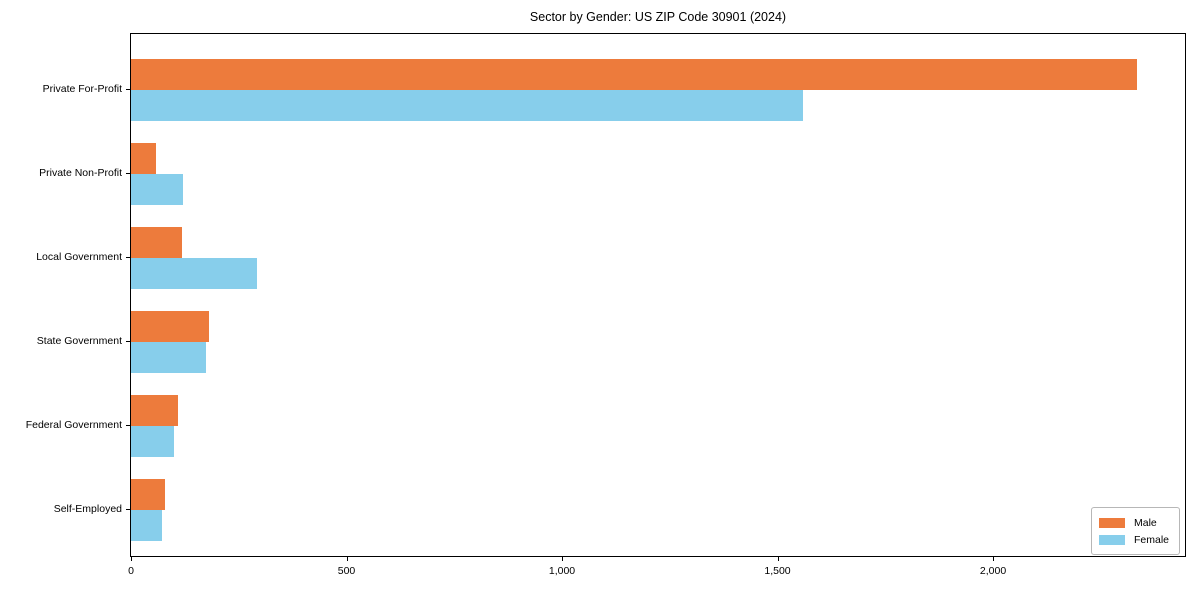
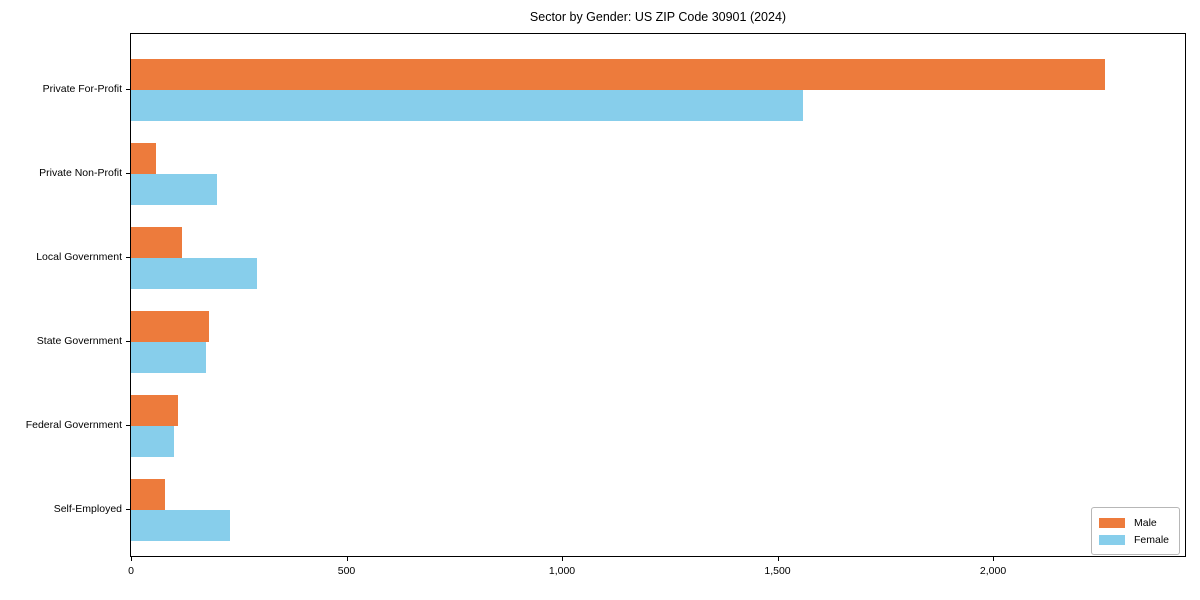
Male/Private For-Profit: 2340 -> 2260
Female/Private Non-Profit: 120 -> 200
Female/Self-Employed: 70 -> 230
